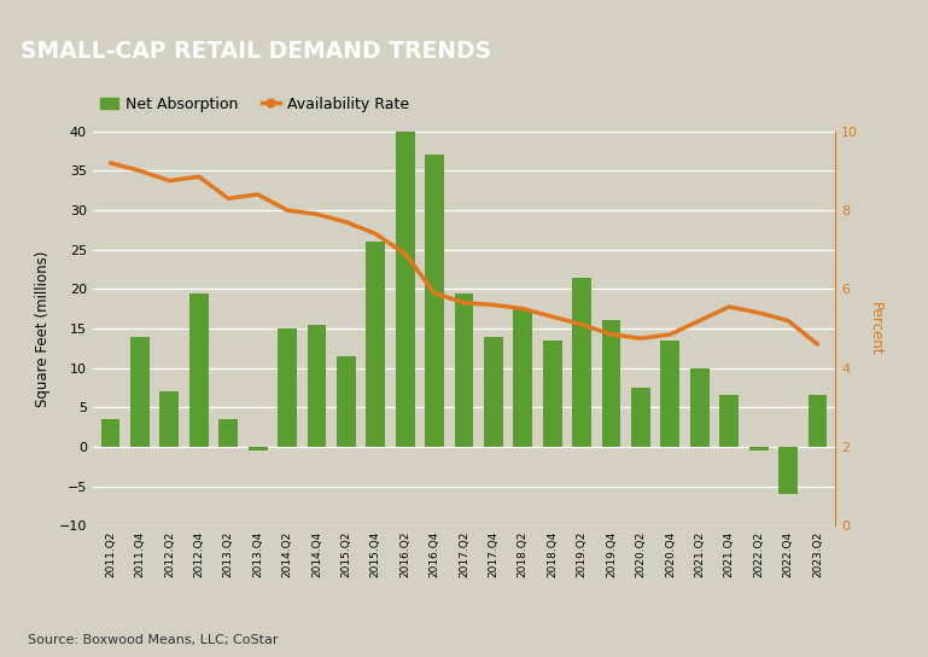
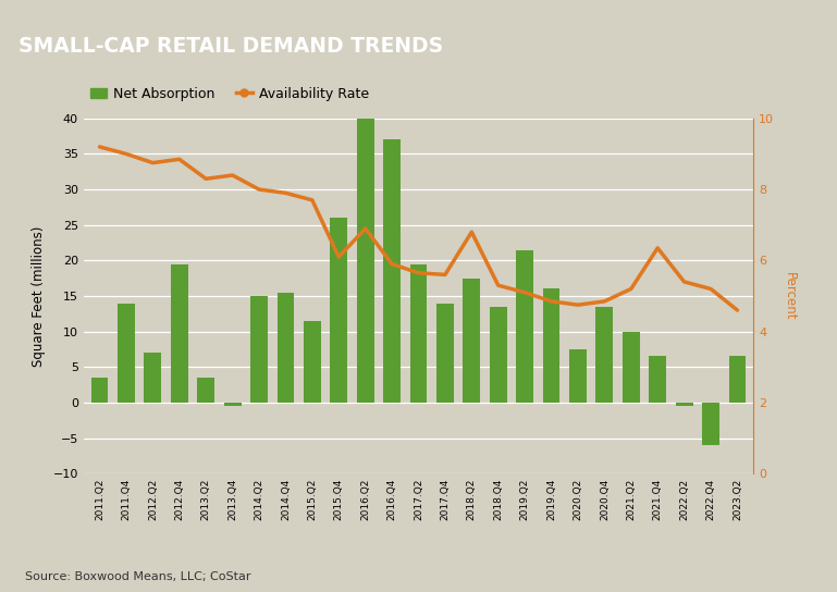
Availability Rate/2015.Q4: 7.40 -> 6.10
Availability Rate/2018.Q2: 5.50 -> 6.80
Availability Rate/2021.Q4: 5.55 -> 6.35
